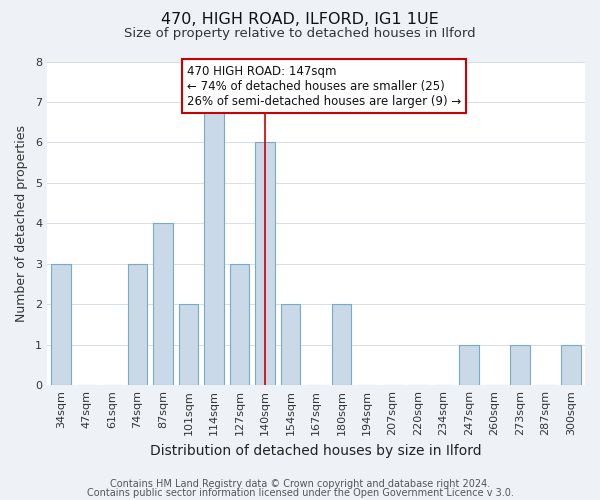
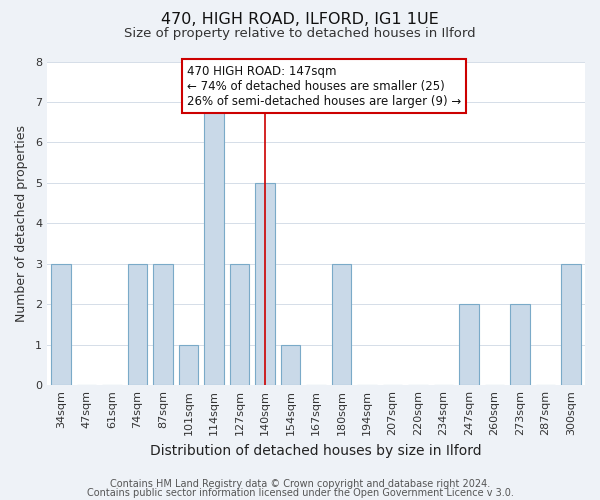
87sqm: 4 -> 3
101sqm: 2 -> 1
140sqm: 6 -> 5
154sqm: 2 -> 1
180sqm: 2 -> 3
247sqm: 1 -> 2
273sqm: 1 -> 2
300sqm: 1 -> 3
